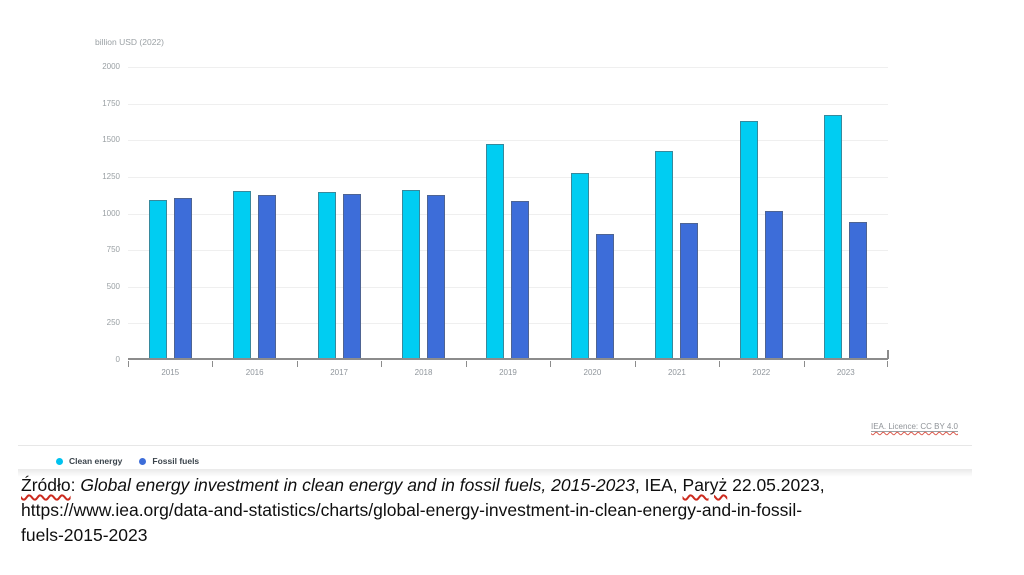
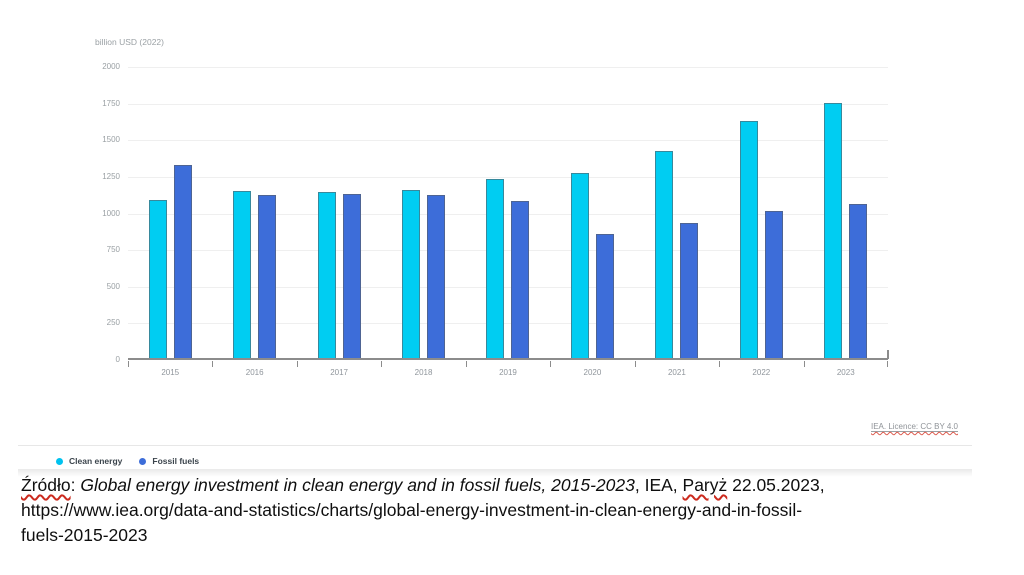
Fossil fuels/2015: 1090 -> 1320
Clean energy/2019: 1460 -> 1220
Clean energy/2023: 1660 -> 1740
Fossil fuels/2023: 930 -> 1050
